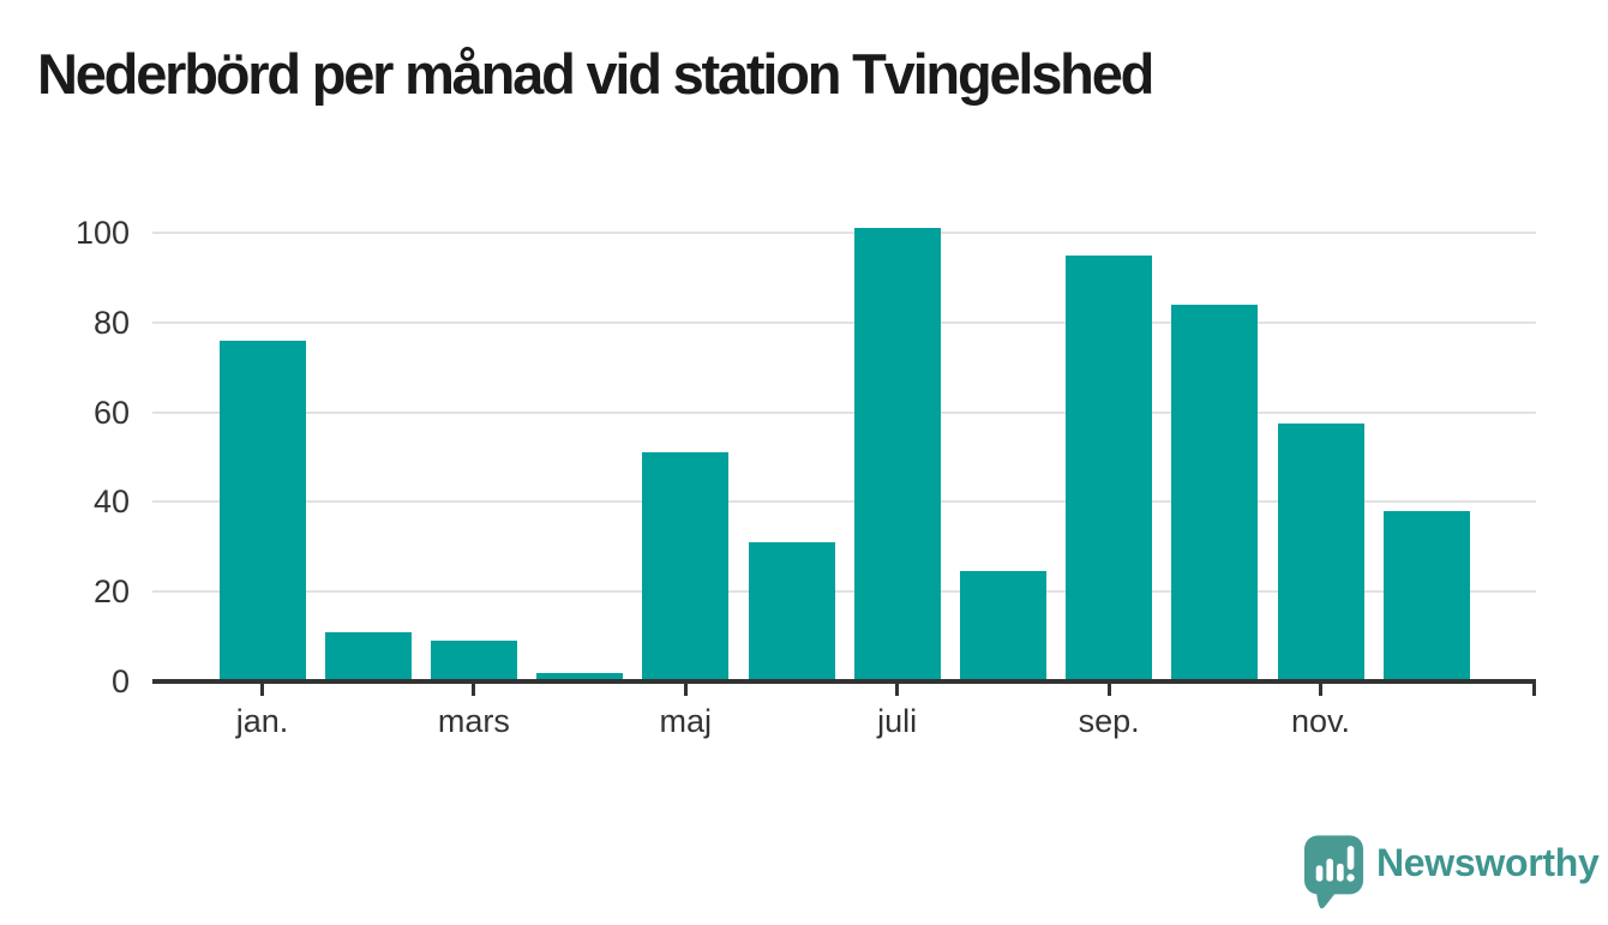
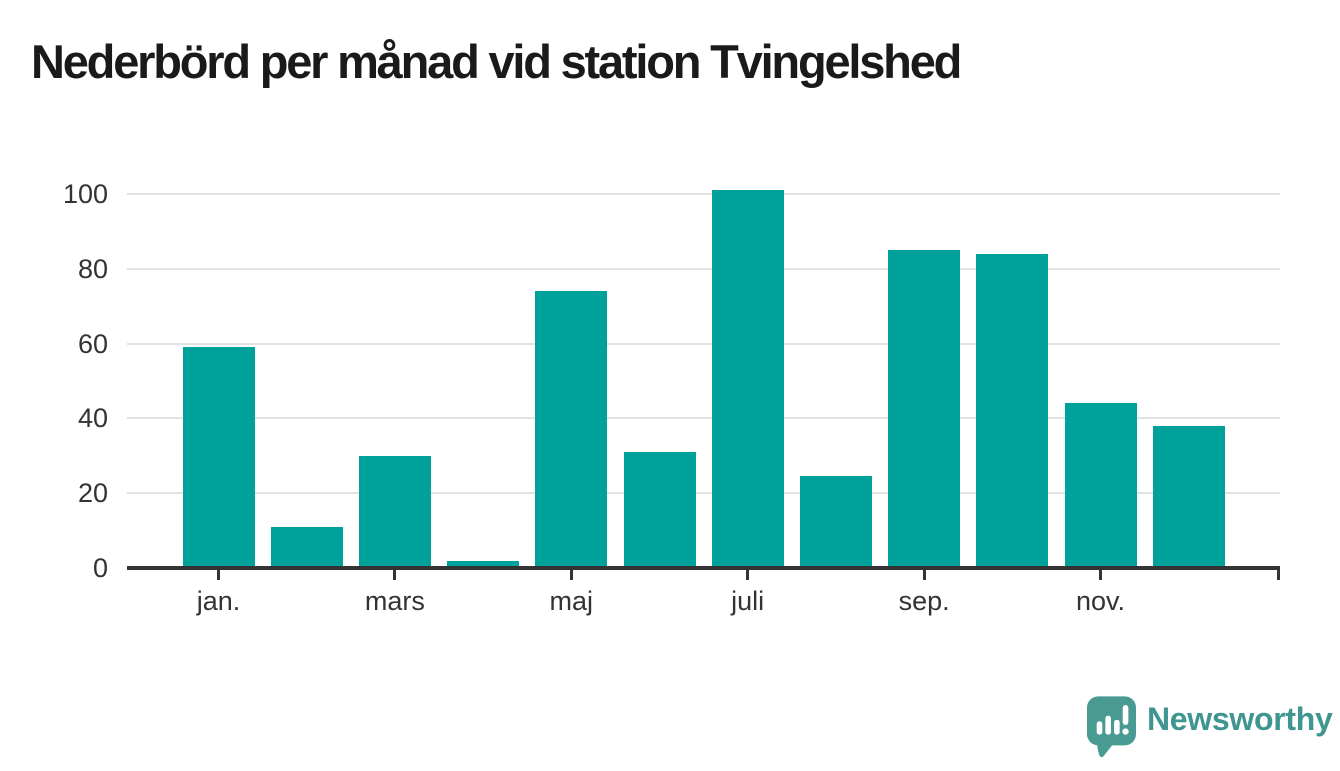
jan.: 76 -> 59
mars: 9 -> 30
maj: 51 -> 74
sep.: 95 -> 85
nov.: 58 -> 44
